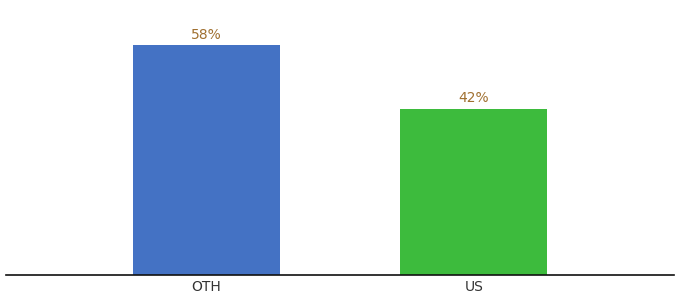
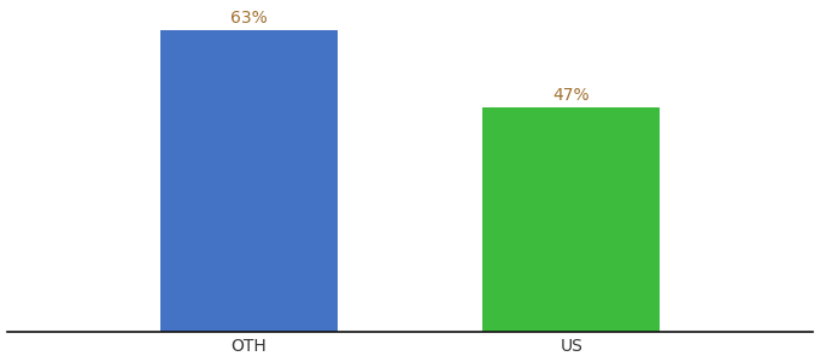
OTH: 58% -> 63%
US: 42% -> 47%
